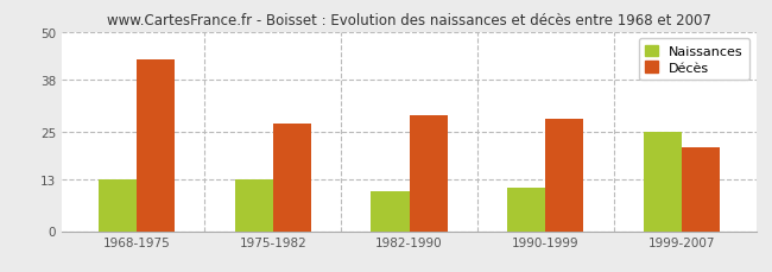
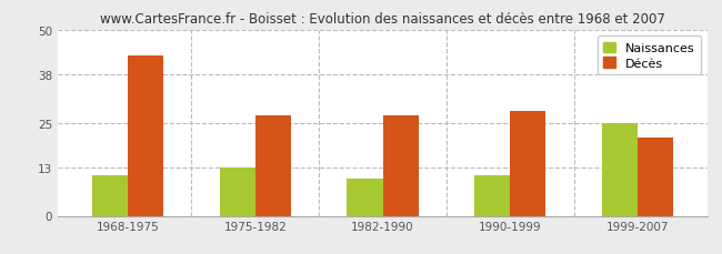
Naissances/1968-1975: 13 -> 11
Décès/1982-1990: 29 -> 27
